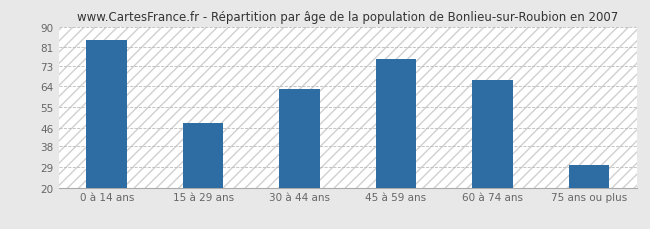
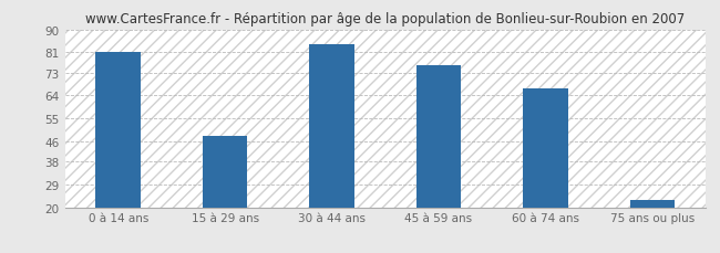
0 à 14 ans: 84 -> 81
30 à 44 ans: 63 -> 84
75 ans ou plus: 30 -> 23
